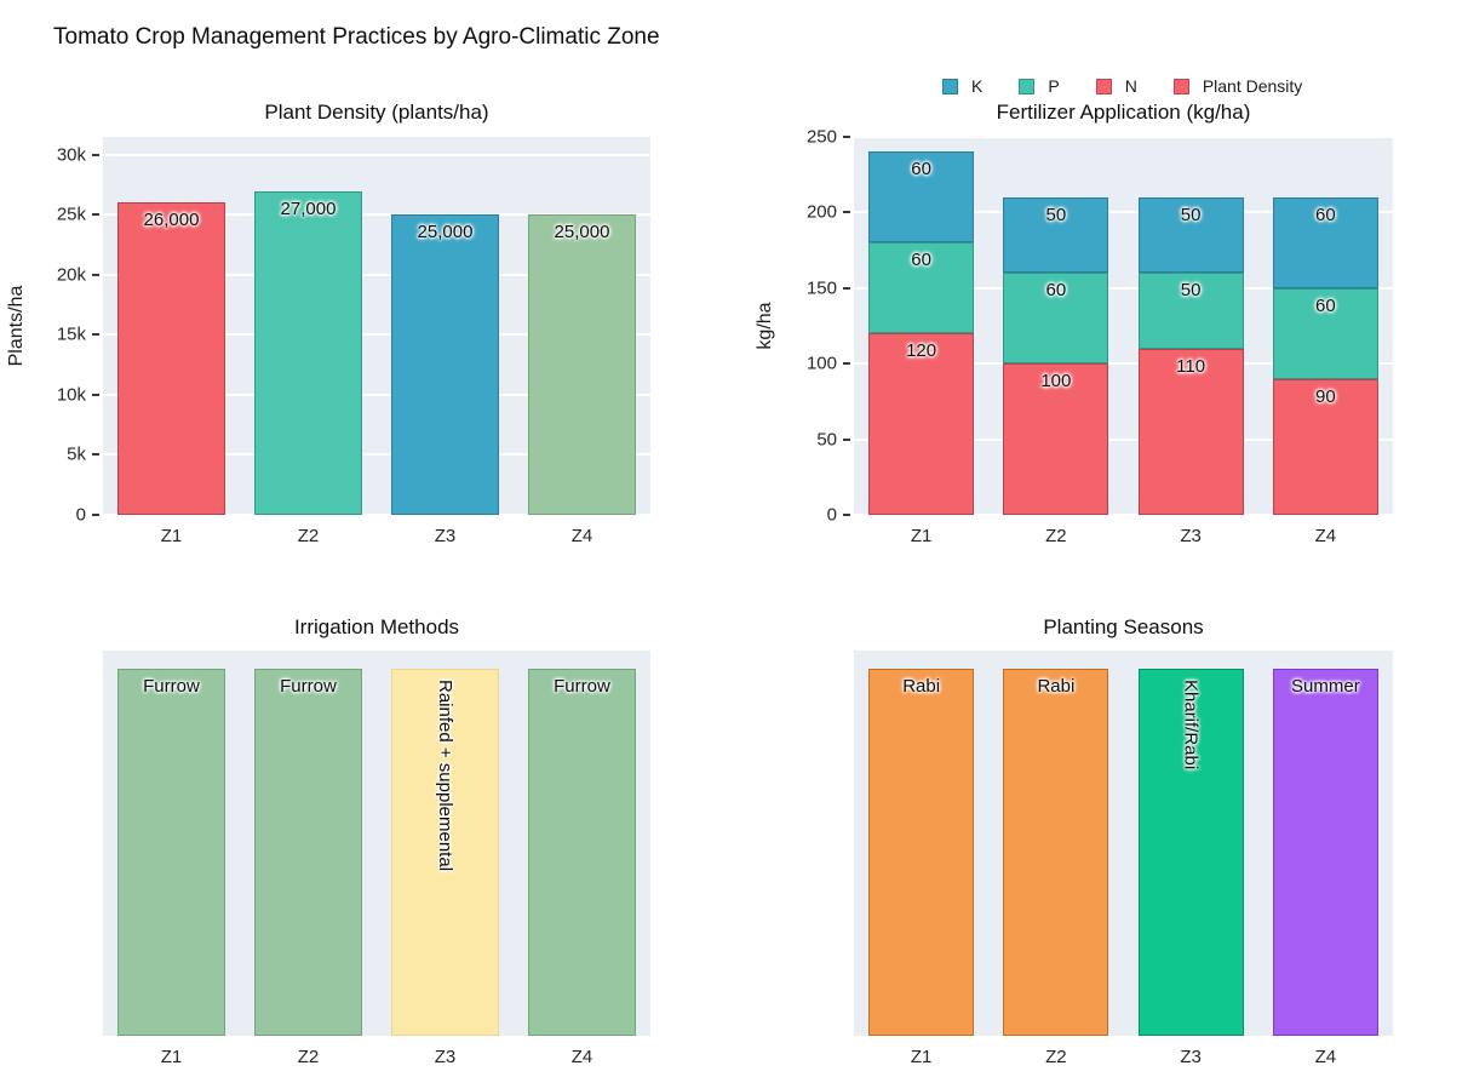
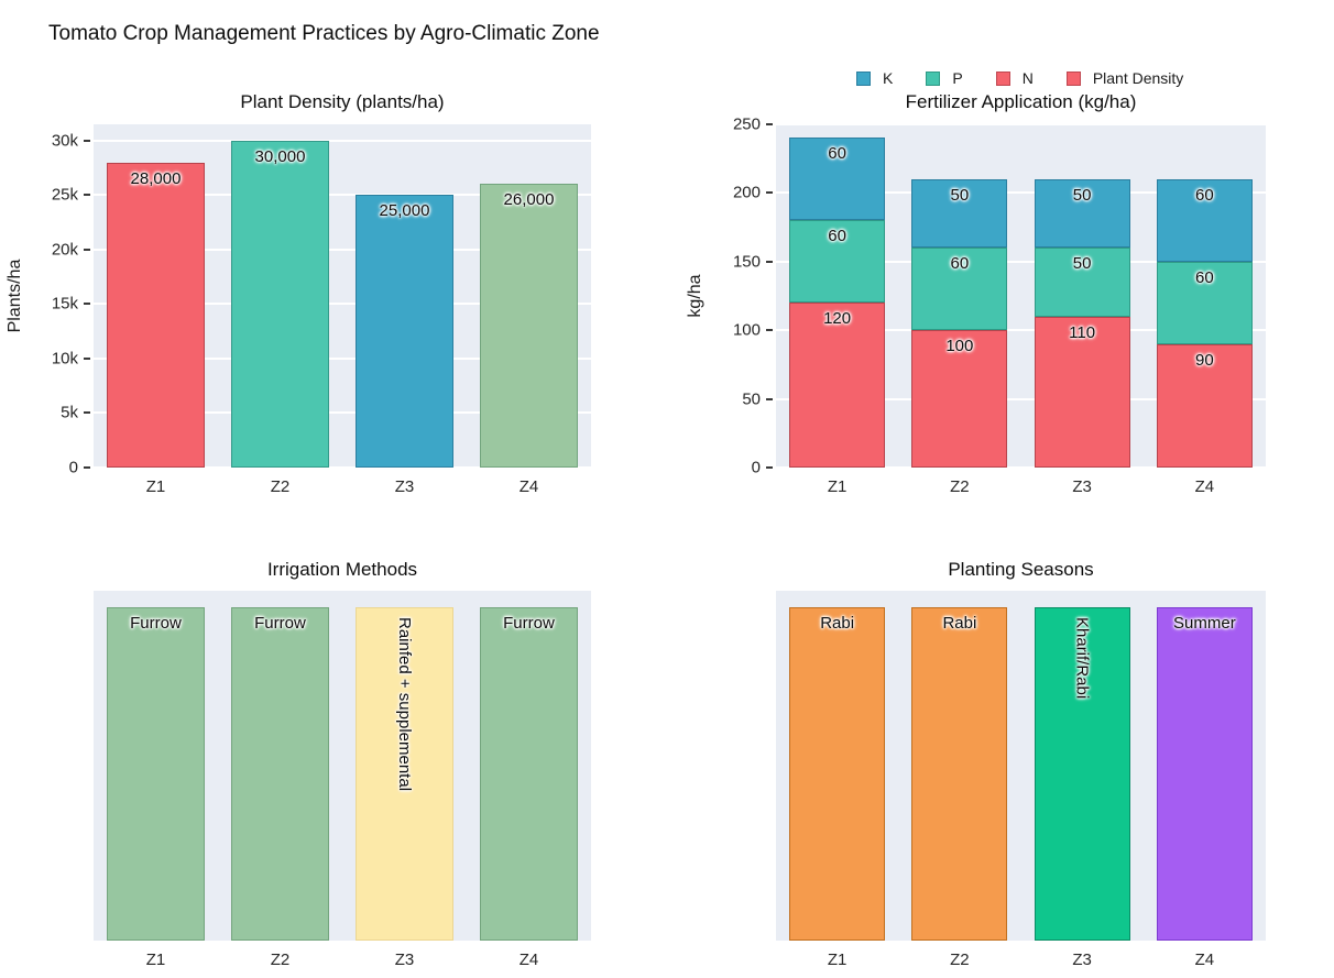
Plant Density (plants/ha)/Z1: 26,000 -> 28,000
Plant Density (plants/ha)/Z2: 27,000 -> 30,000
Plant Density (plants/ha)/Z4: 25,000 -> 26,000
